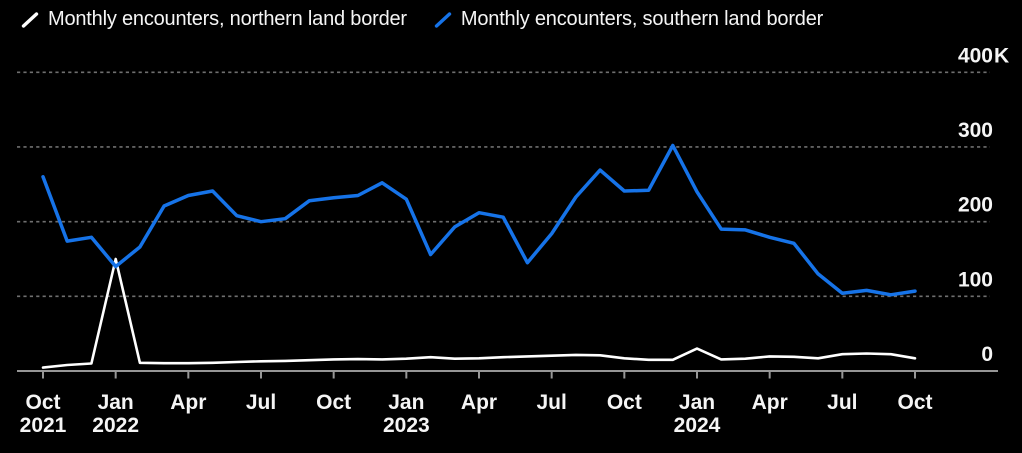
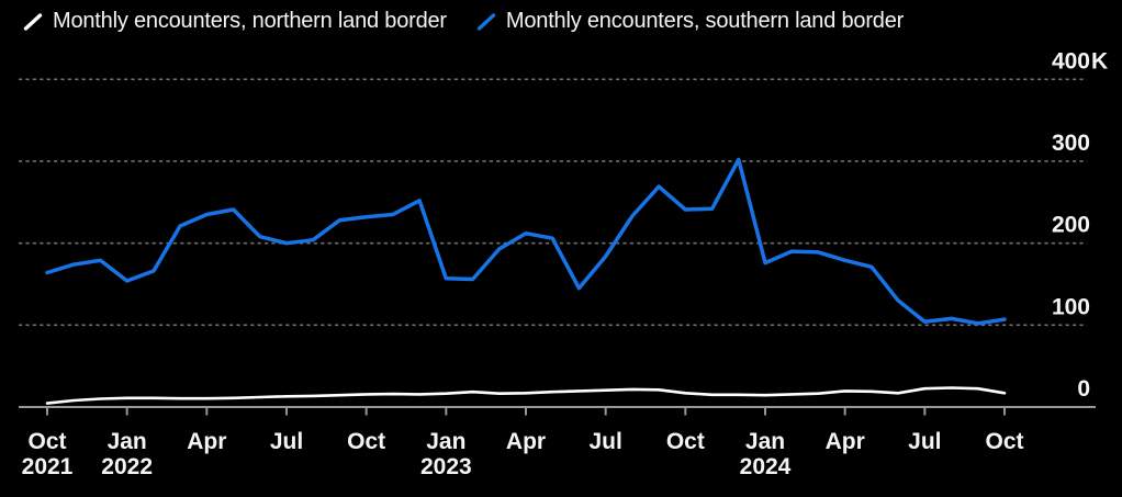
Monthly encounters, southern land border/Oct 2021: 260 -> 160
Monthly encounters, northern land border/Jan 2022: 150 -> 10
Monthly encounters, southern land border/Jan 2022: 140 -> 150
Monthly encounters, southern land border/Jan 2023: 230 -> 160
Monthly encounters, northern land border/Jan 2024: 30 -> 10
Monthly encounters, southern land border/Jan 2024: 240 -> 180
